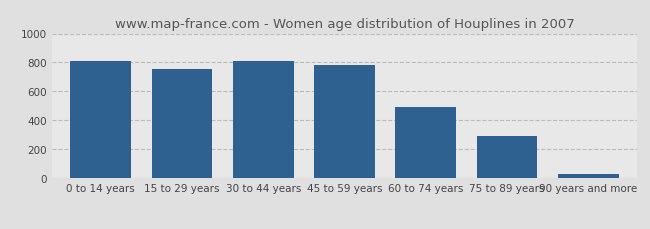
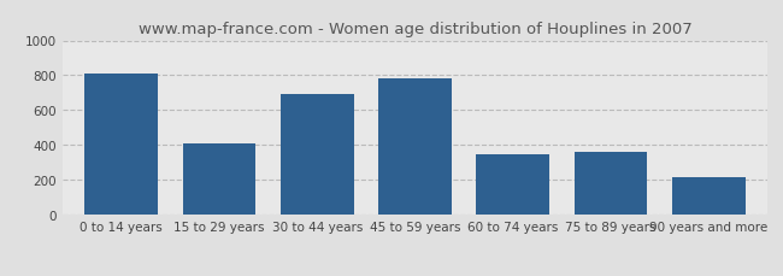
15 to 29 years: 760 -> 410
30 to 44 years: 810 -> 690
60 to 74 years: 490 -> 350
75 to 89 years: 290 -> 360
90 years and more: 30 -> 220
